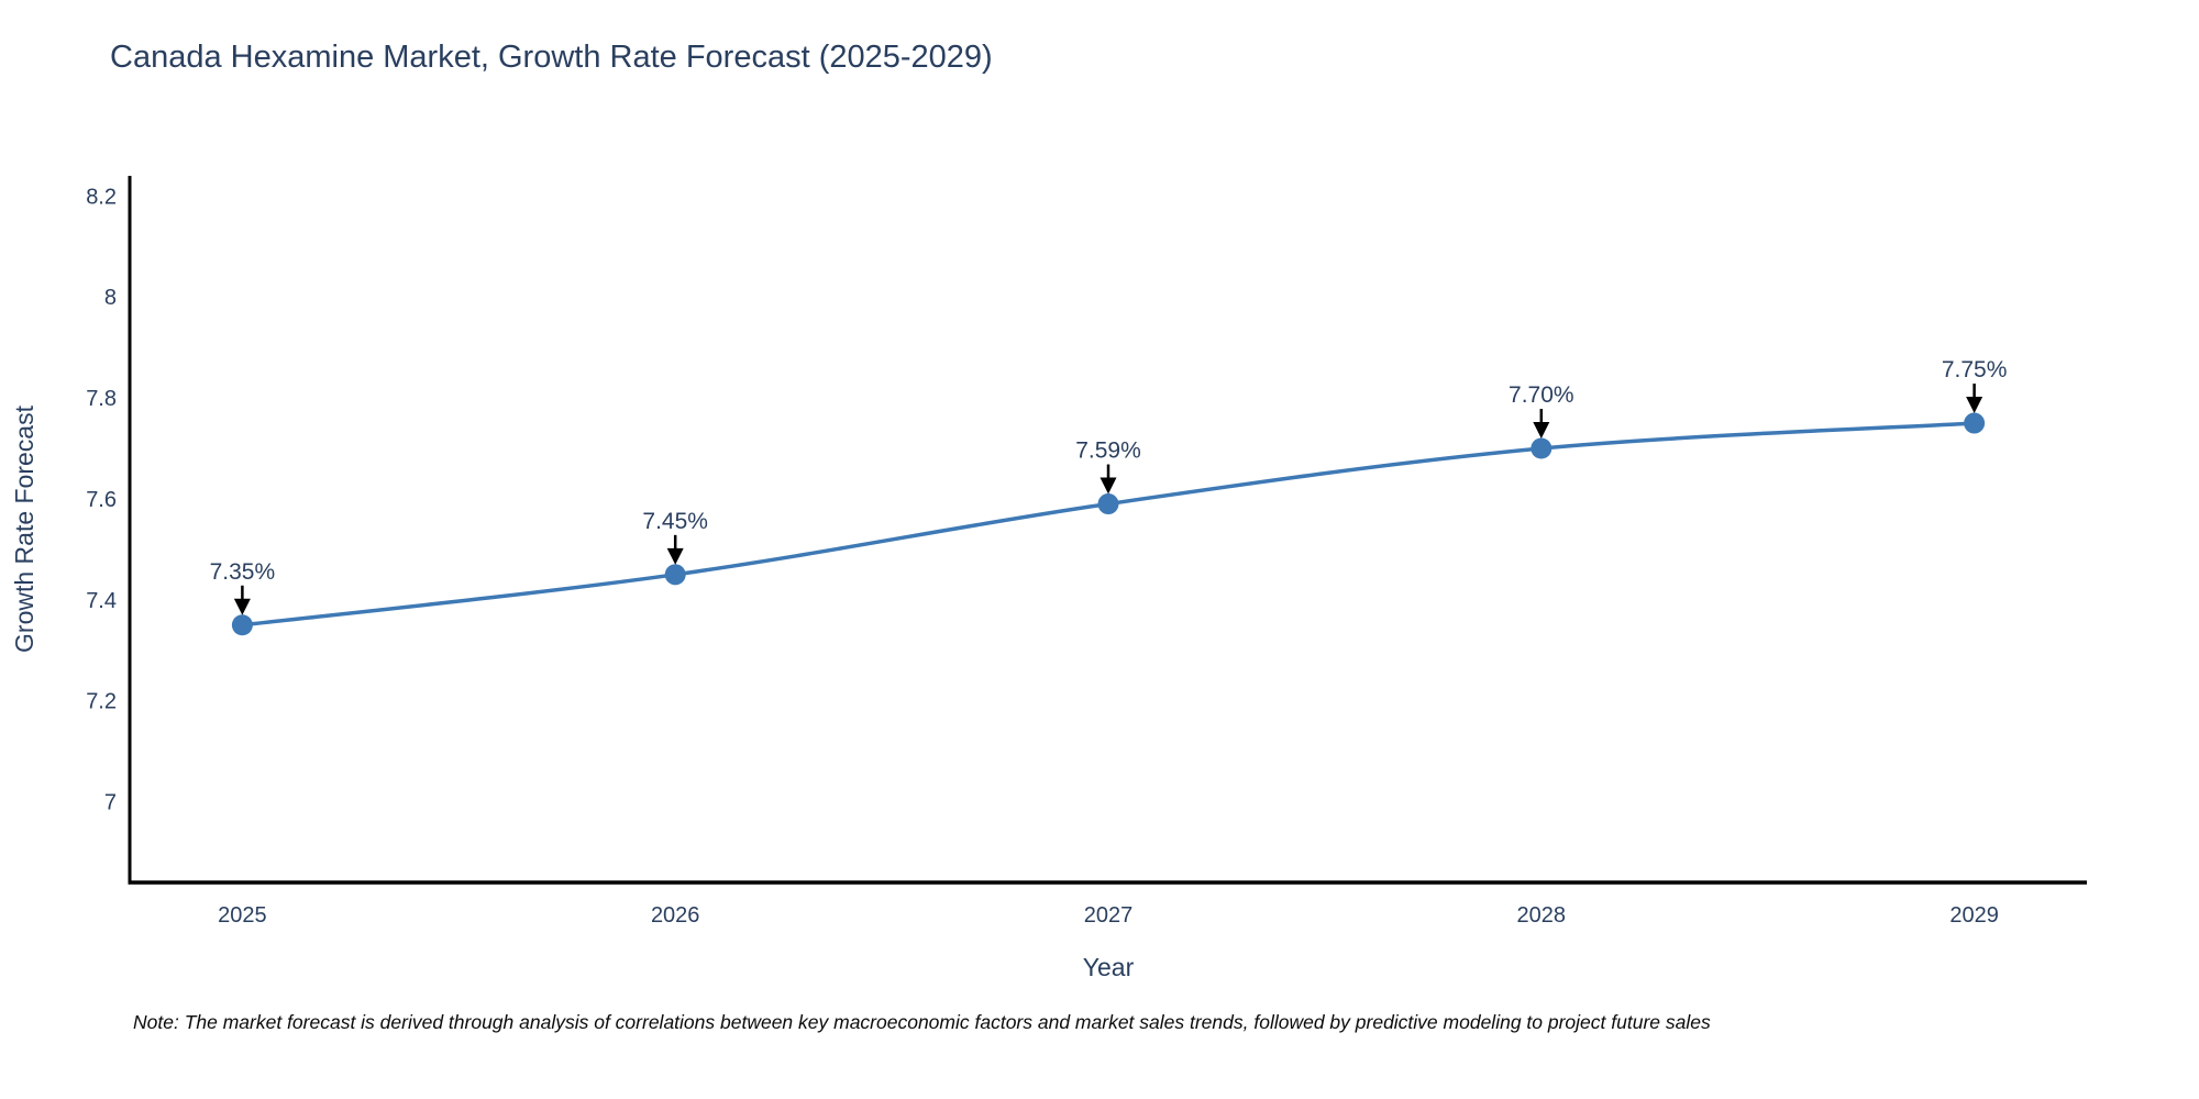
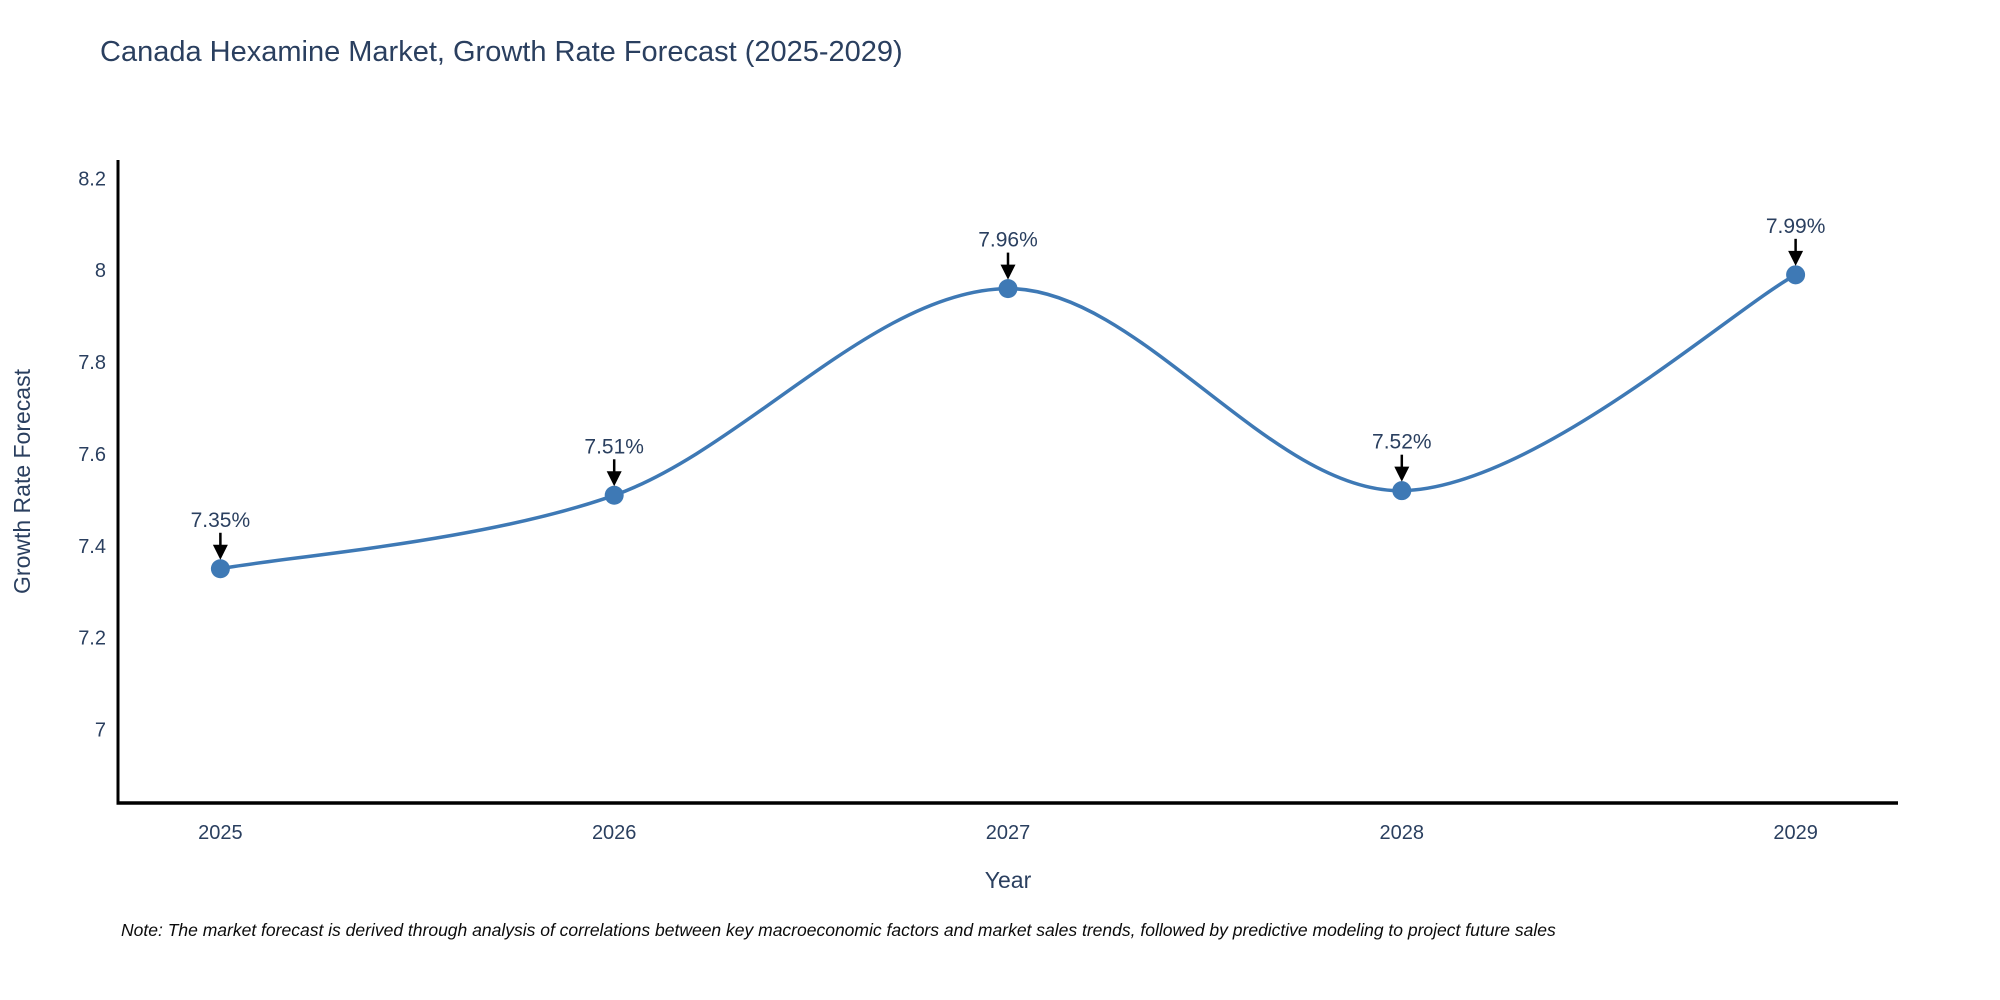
2026: 7.45% -> 7.51%
2027: 7.59% -> 7.96%
2028: 7.70% -> 7.52%
2029: 7.75% -> 7.99%
